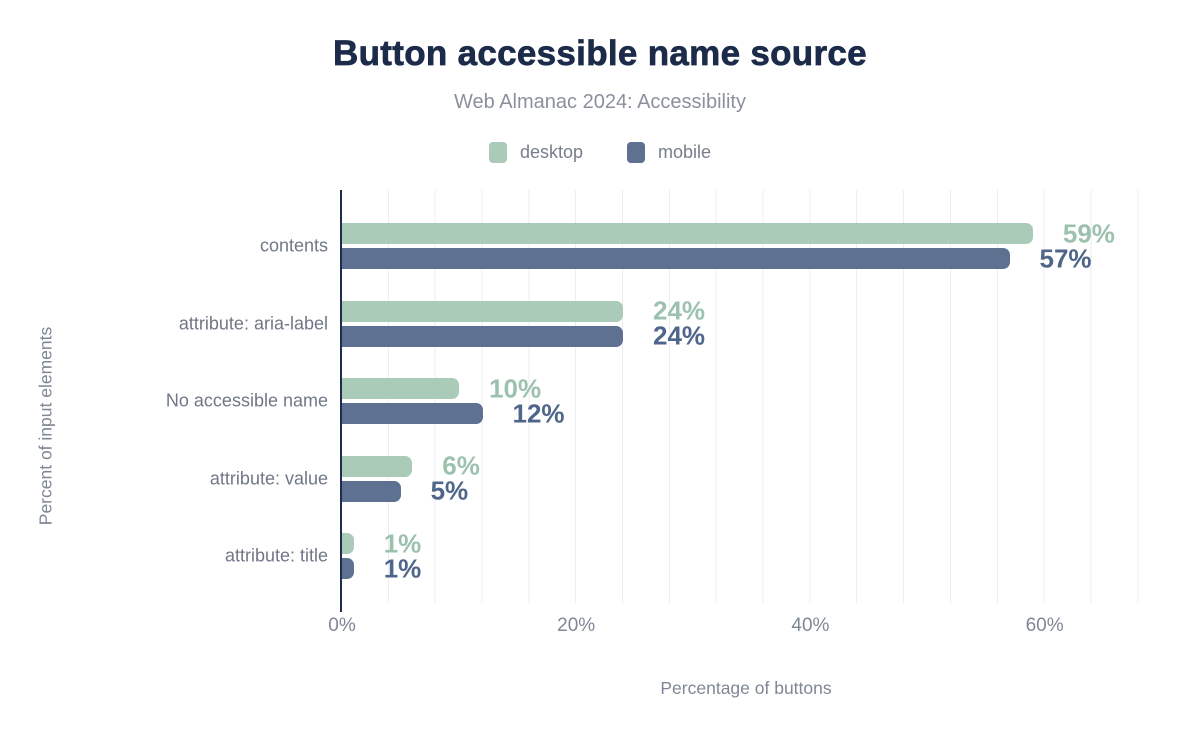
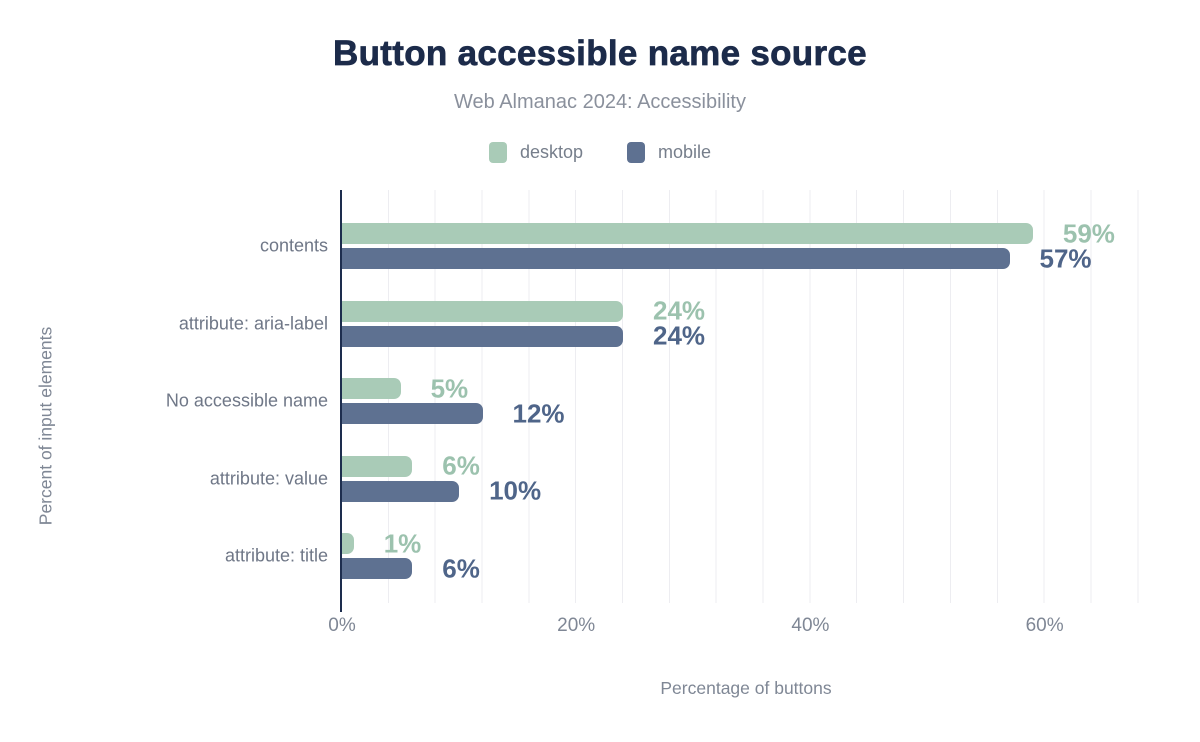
desktop/No accessible name: 10% -> 5%
mobile/attribute: value: 5% -> 10%
mobile/attribute: title: 1% -> 6%
